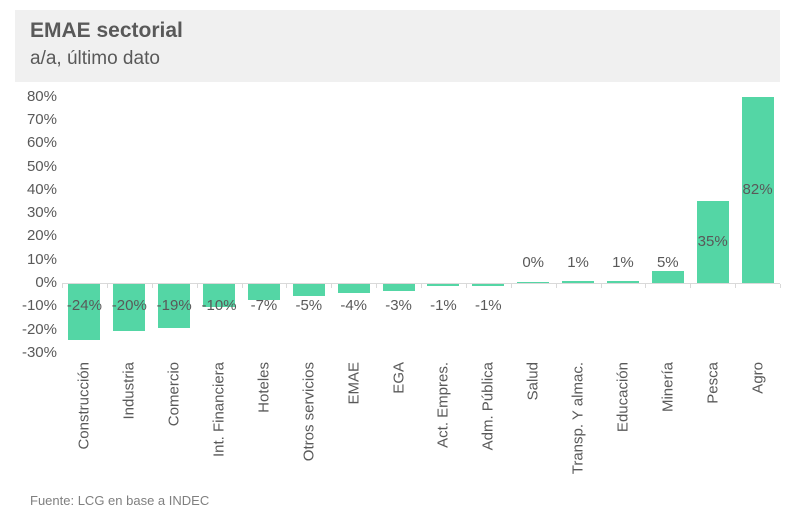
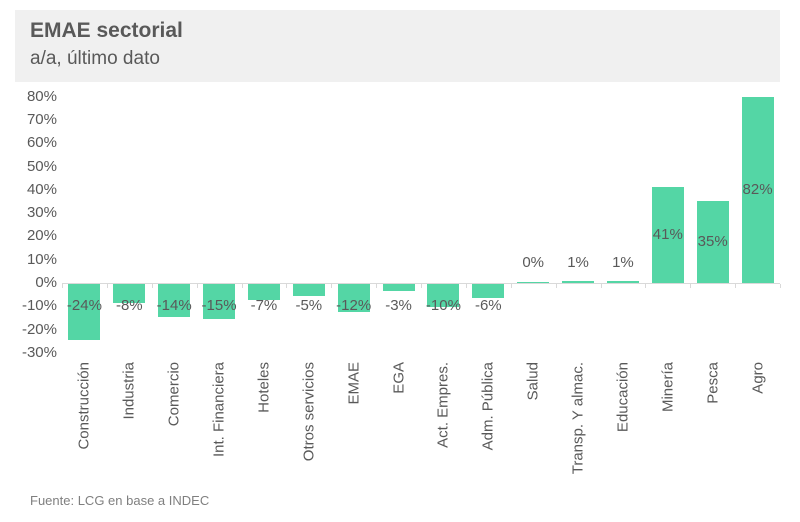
Industria: -20% -> -8%
Comercio: -19% -> -14%
Int. Financiera: -10% -> -15%
EMAE: -4% -> -12%
Act. Empres.: -1% -> -10%
Adm. Pública: -1% -> -6%
Minería: 5% -> 41%
